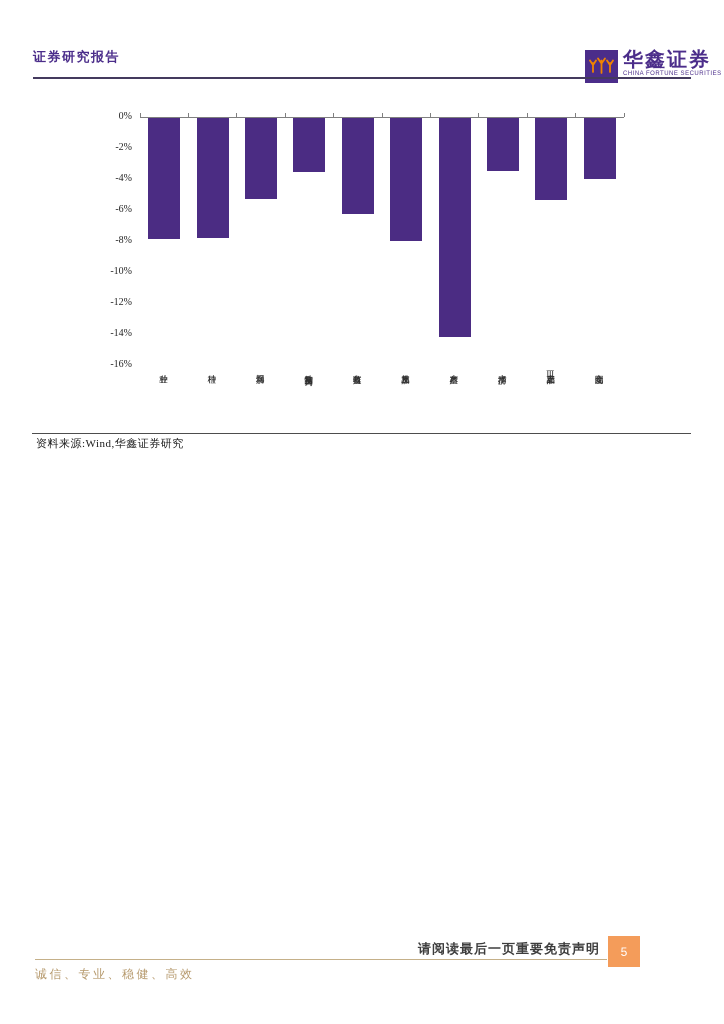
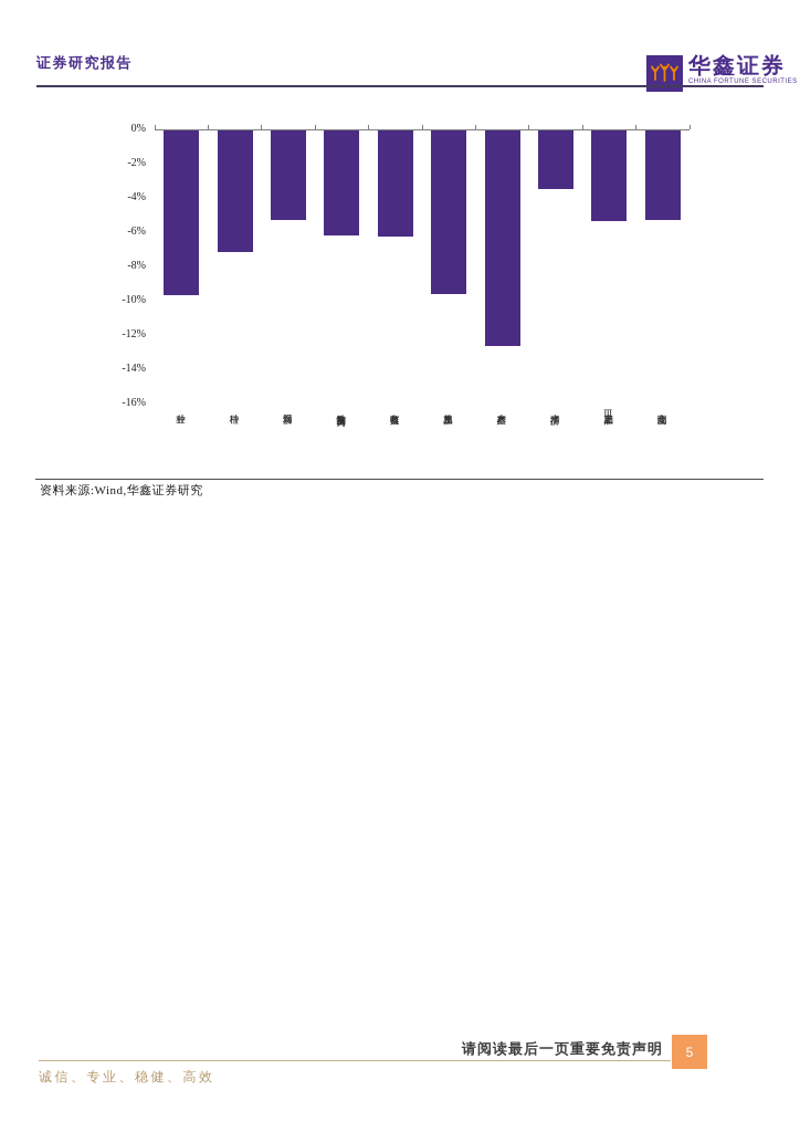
种业: -7.8% -> -9.6%
种植: -7.7% -> -7.1%
动物疫苗及兽药: -3.5% -> -6.1%
林木及加工: -7.9% -> -9.5%
水产养殖: -14.1% -> -12.5%
宠物食品: -3.9% -> -5.2%
